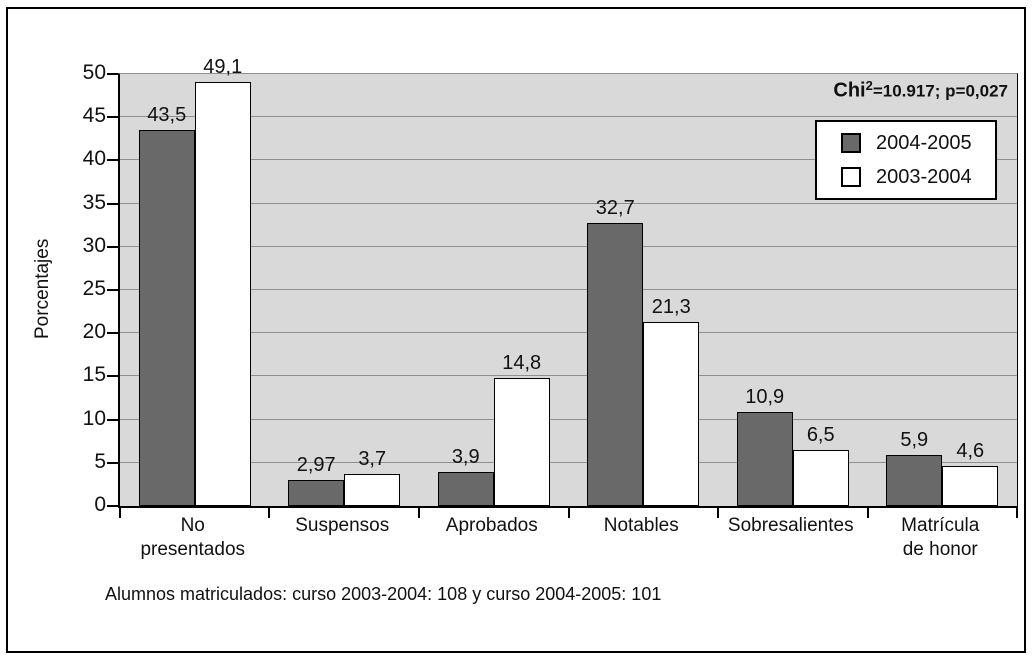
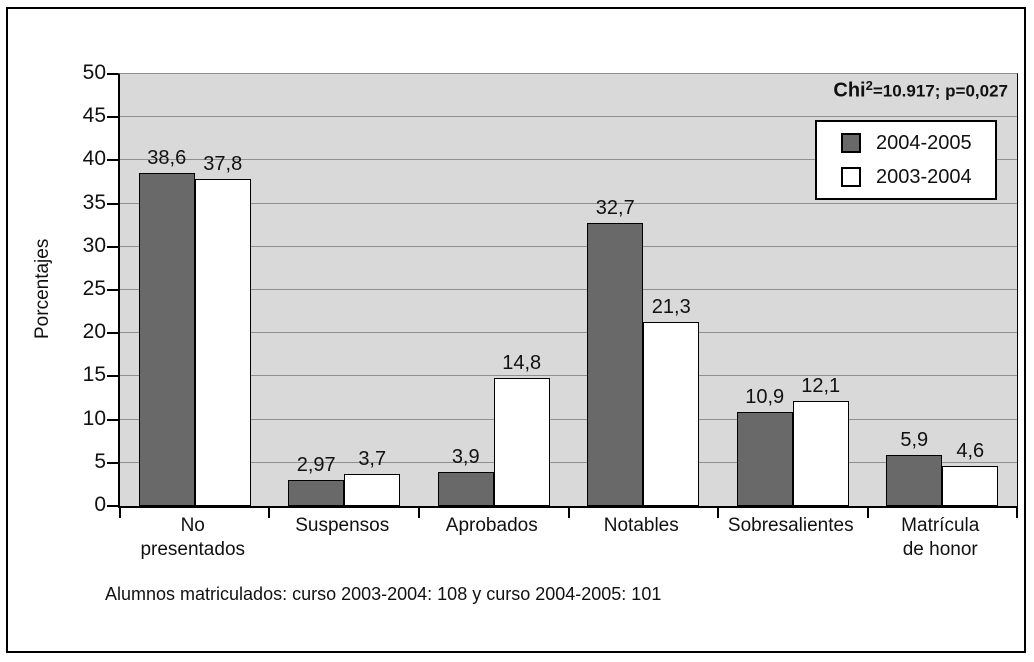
2004-2005/No presentados: 43,5 -> 38,6
2003-2004/No presentados: 49,1 -> 37,8
2003-2004/Sobresalientes: 6,5 -> 12,1
